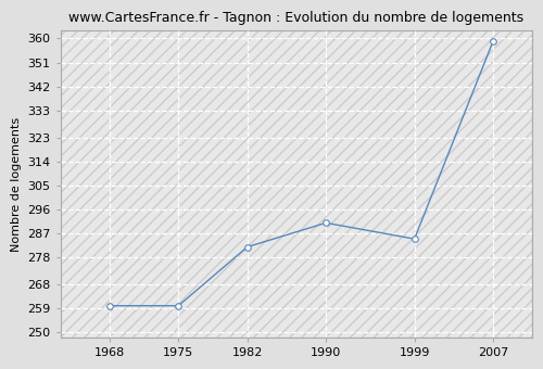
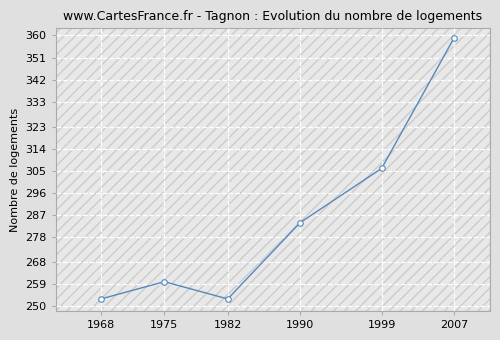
1968: 260 -> 253
1982: 282 -> 253
1990: 291 -> 284
1999: 285 -> 306
